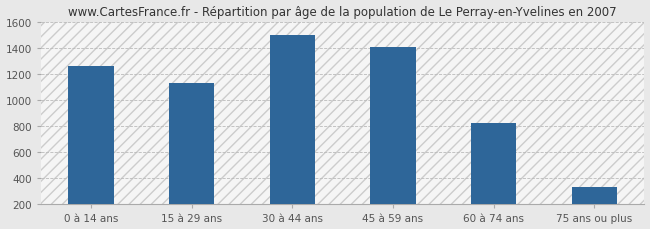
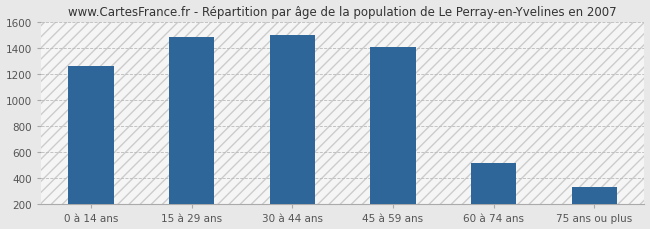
15 à 29 ans: 1130 -> 1480
60 à 74 ans: 820 -> 520
